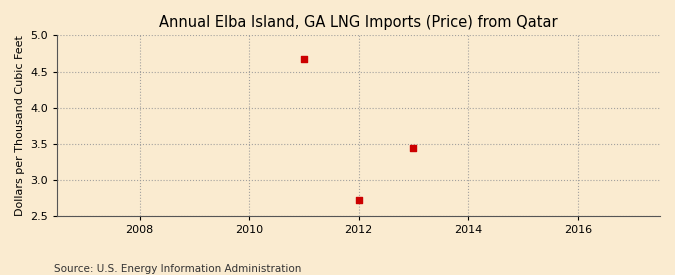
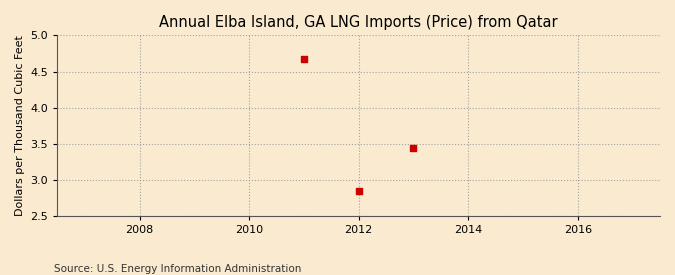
2012: 2.72 -> 2.85
